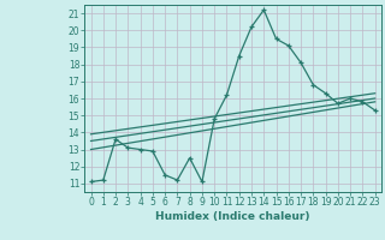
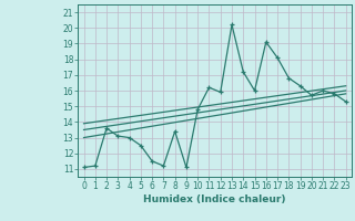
5: 12.9 -> 12.5
8: 12.5 -> 13.4
12: 18.5 -> 15.9
14: 21.2 -> 17.2
15: 19.5 -> 16.0
